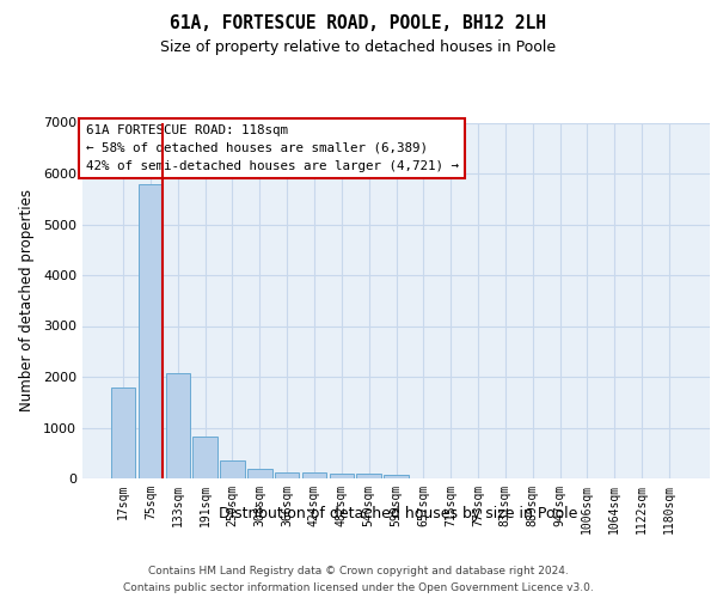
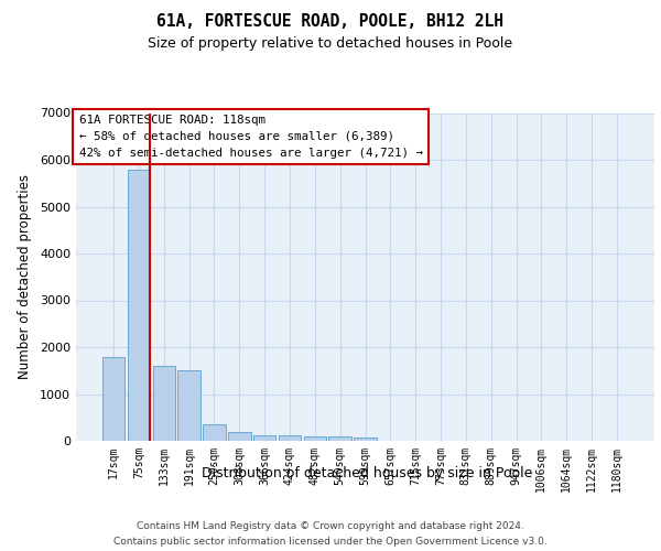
133sqm: 2060 -> 1600
191sqm: 830 -> 1500
